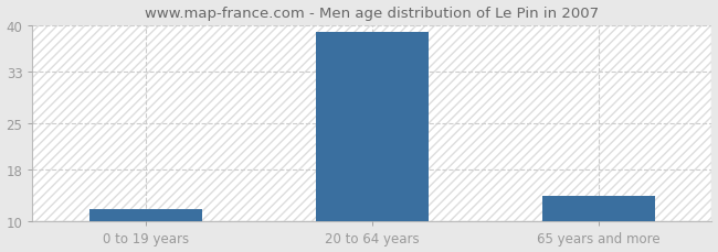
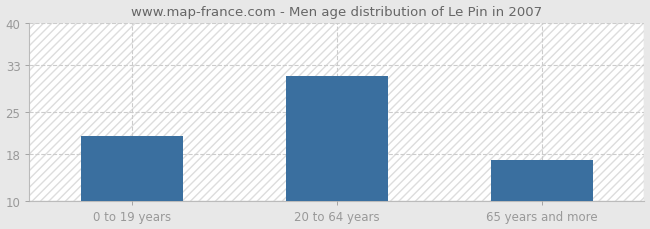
0 to 19 years: 12 -> 21
20 to 64 years: 39 -> 31
65 years and more: 14 -> 17
